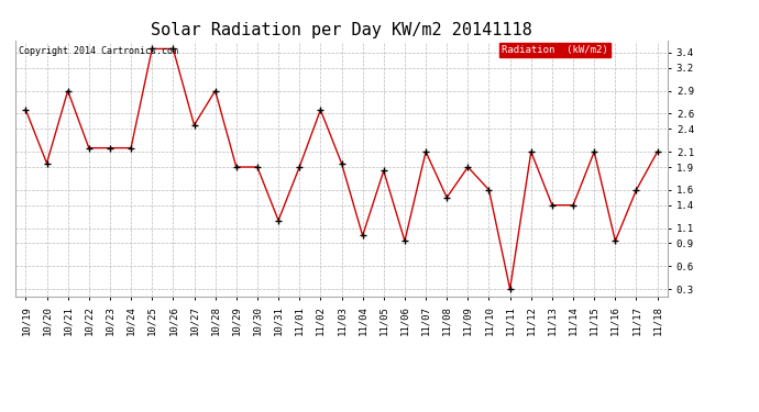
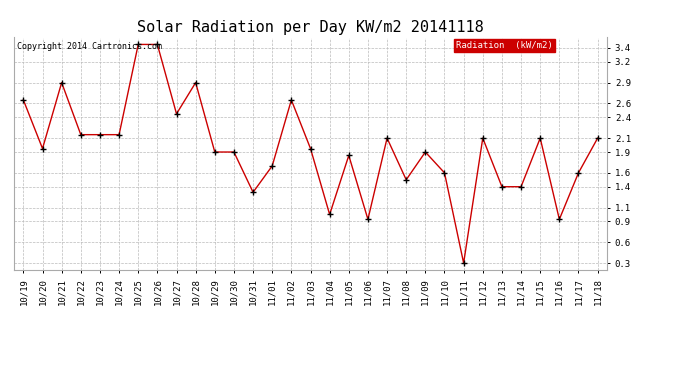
10/31: 1.20 -> 1.32
11/01: 1.90 -> 1.70
